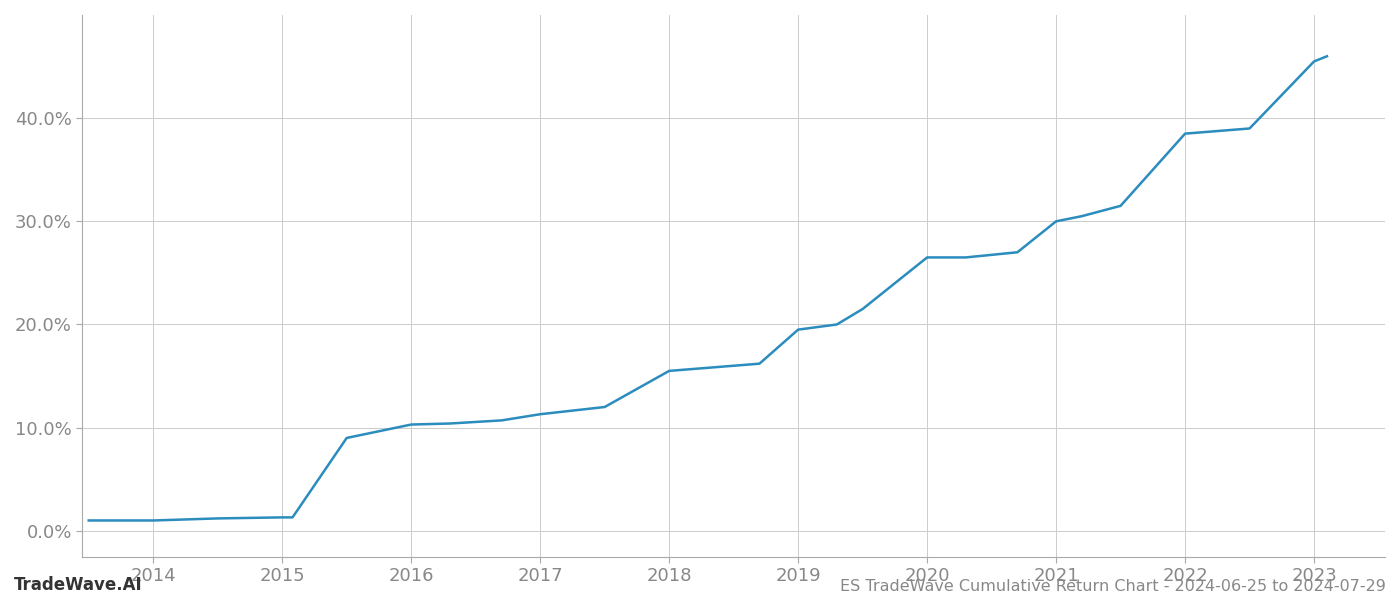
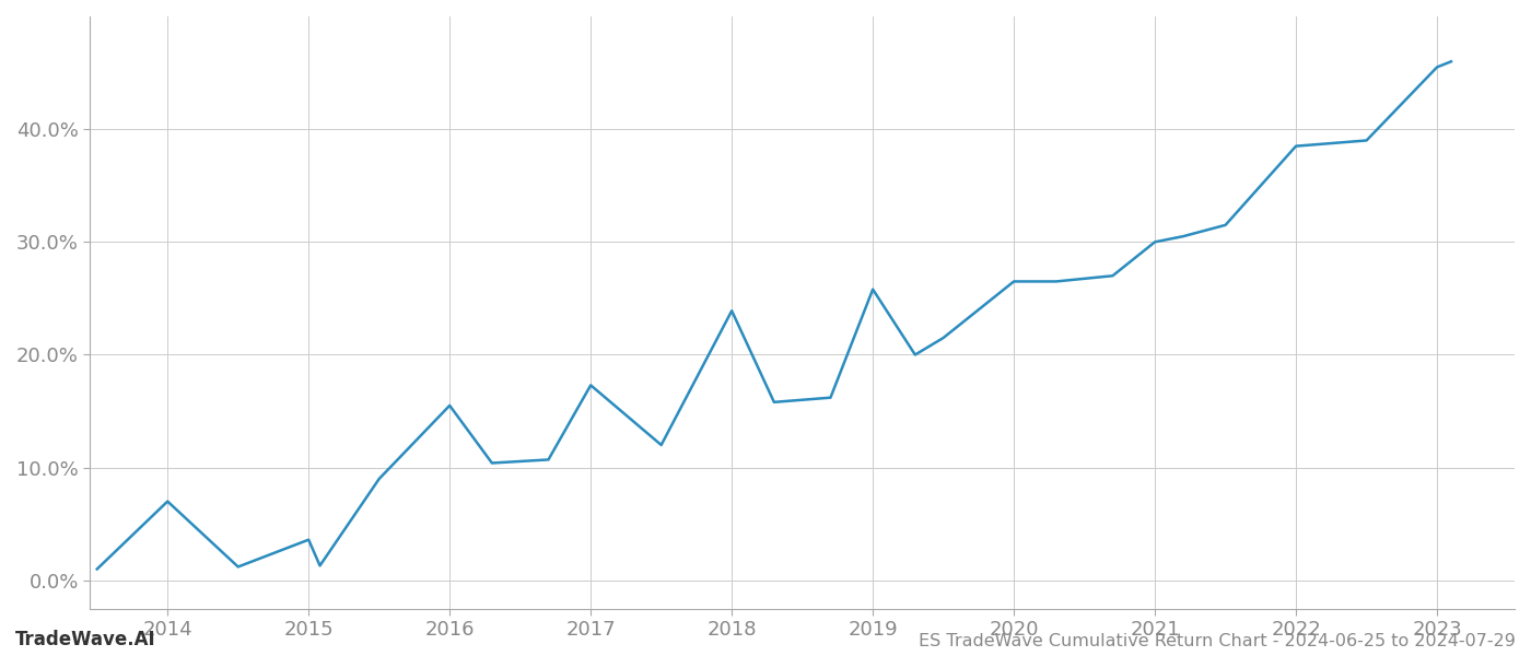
2014: 1.0% -> 7.0%
2015: 1.3% -> 3.6%
2016: 10.3% -> 15.5%
2017: 11.3% -> 17.3%
2018: 15.5% -> 23.9%
2019: 19.5% -> 25.8%
